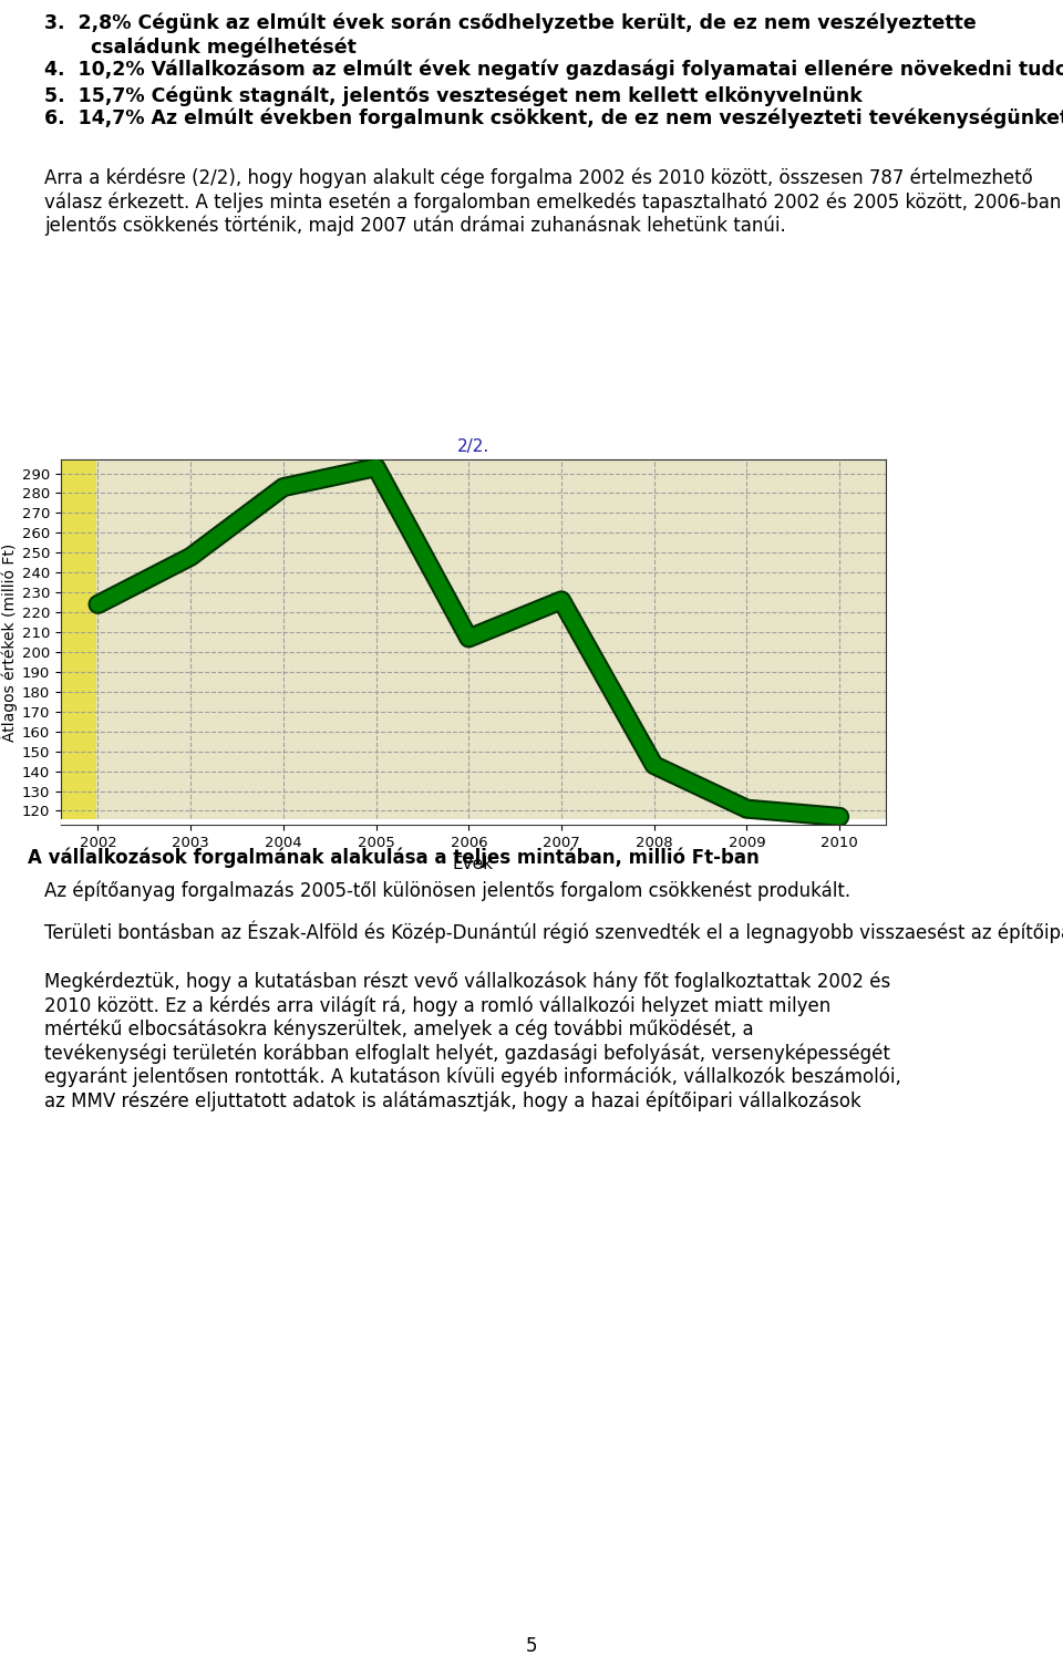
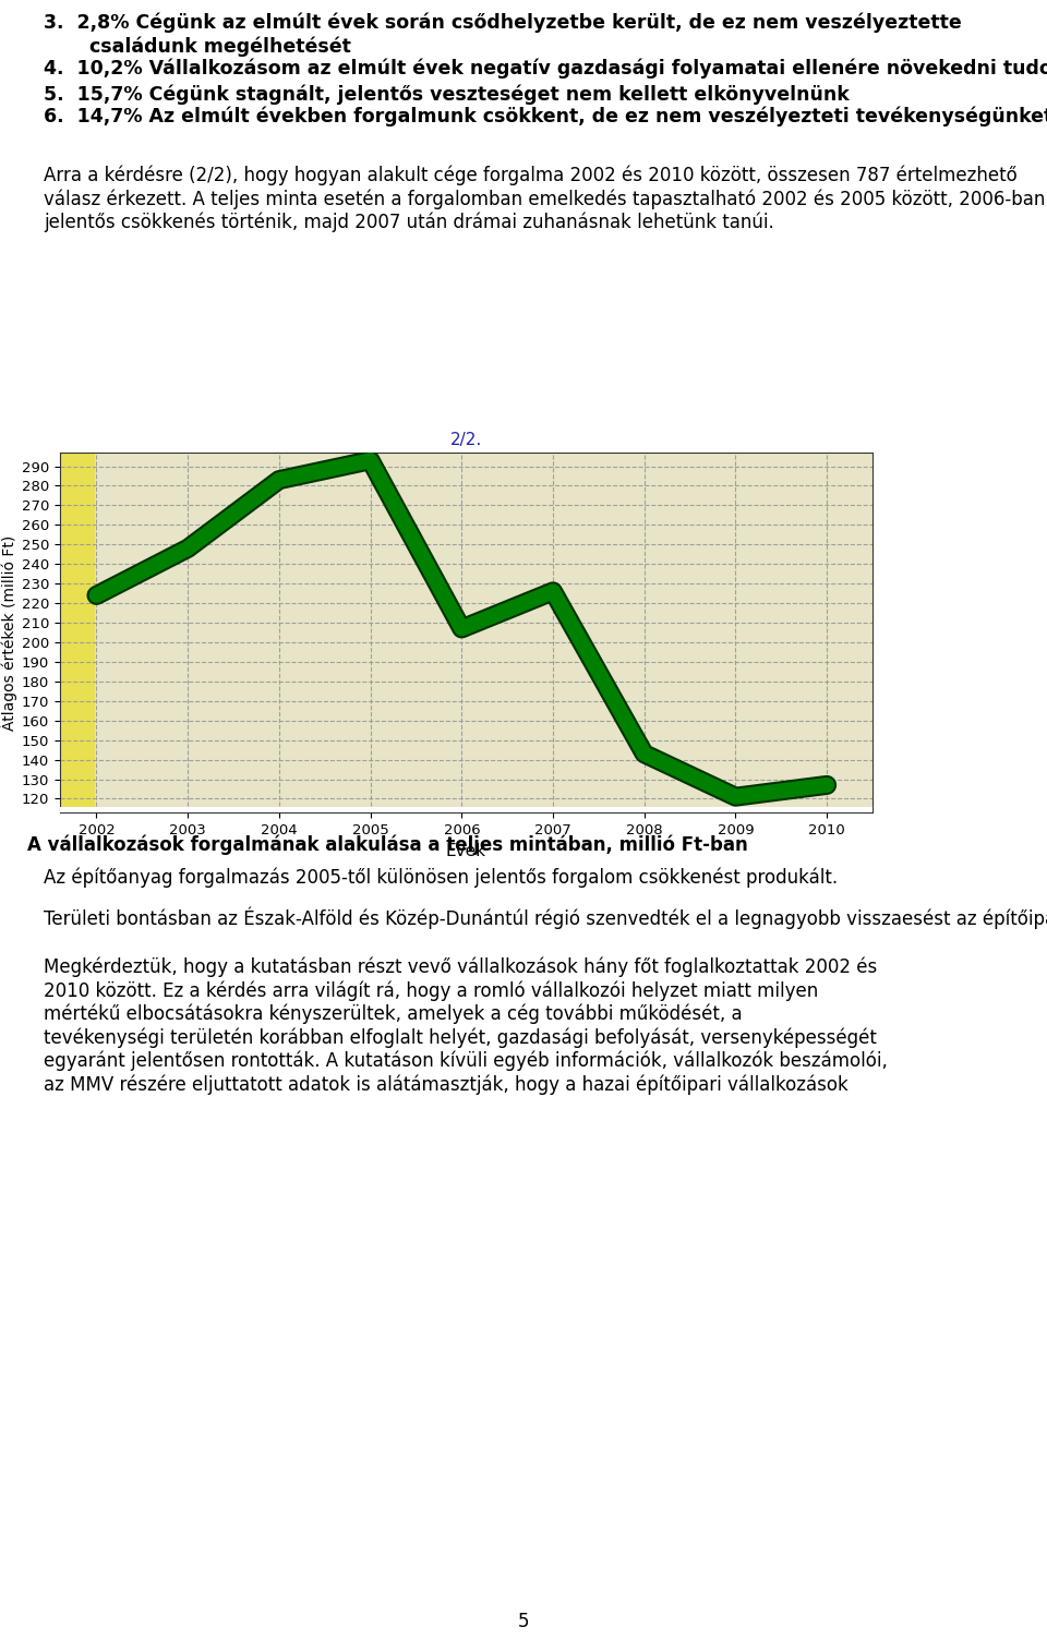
2010: 117 -> 127
